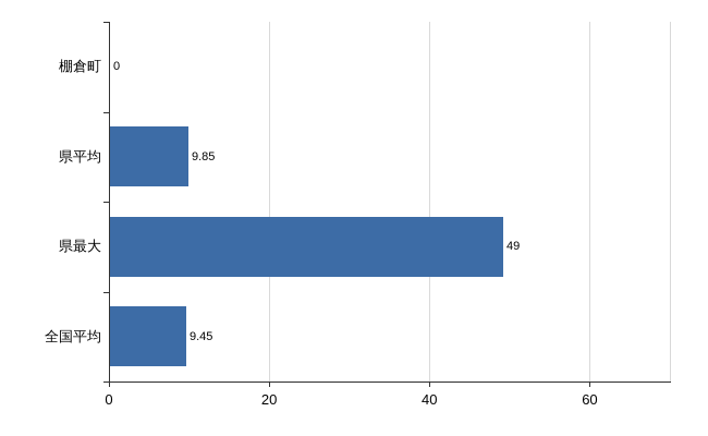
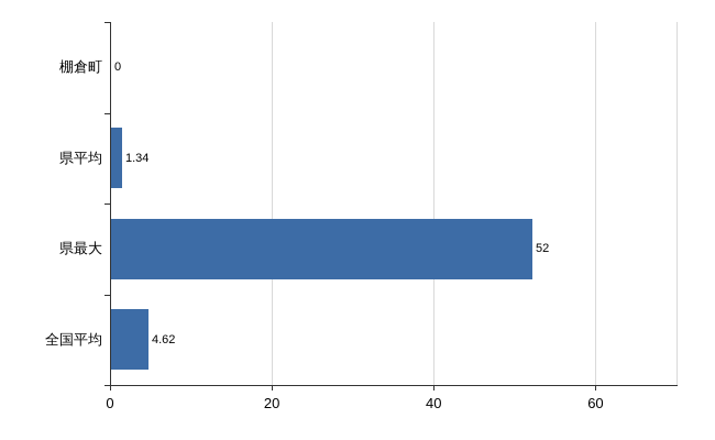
県平均: 9.85 -> 1.34
県最大: 49 -> 52
全国平均: 9.45 -> 4.62
